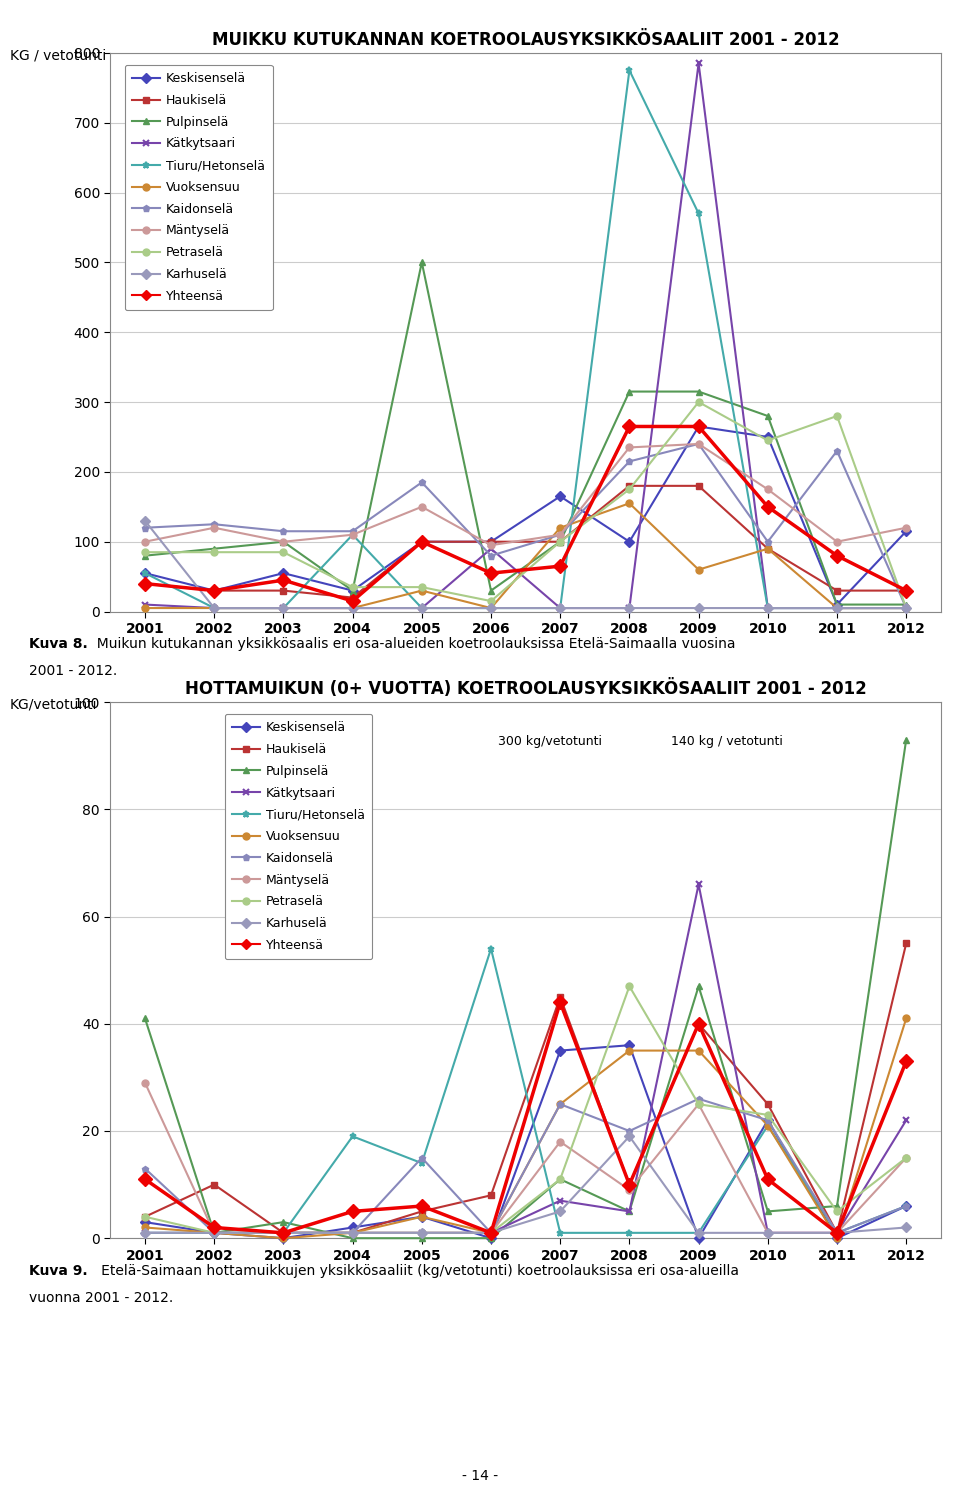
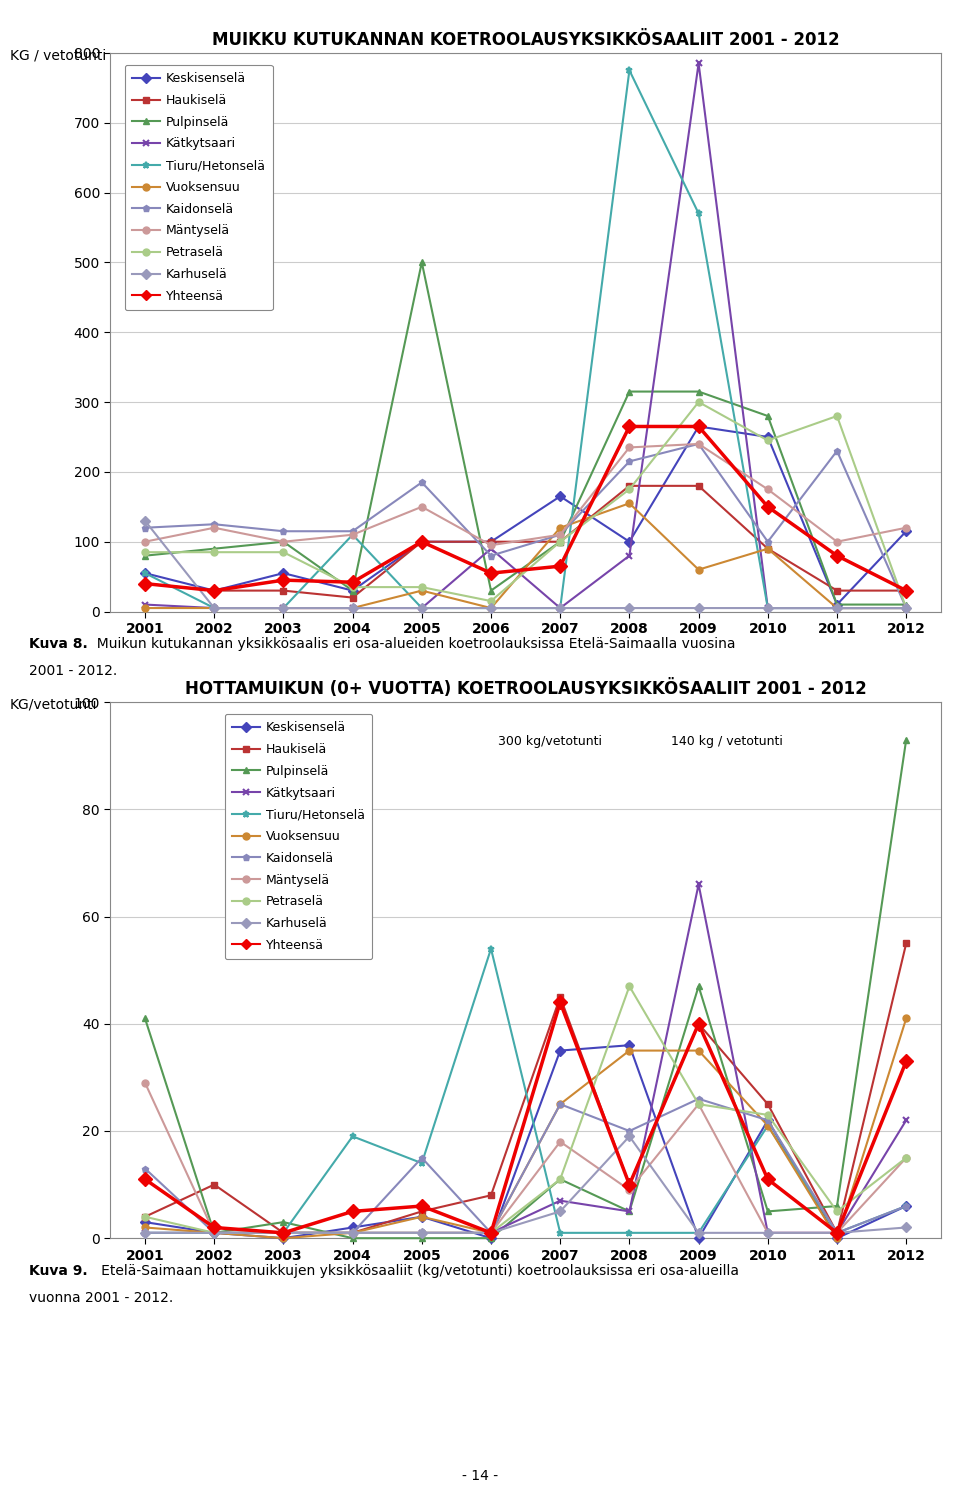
MUIKKU KUTUKANNAN KOETROOLAUSYKSIKKÖSAALIIT 2001 - 2012/Yhteensä/2004: 15 -> 42
MUIKKU KUTUKANNAN KOETROOLAUSYKSIKKÖSAALIIT 2001 - 2012/Kätkytsaari/2008: 5 -> 80
